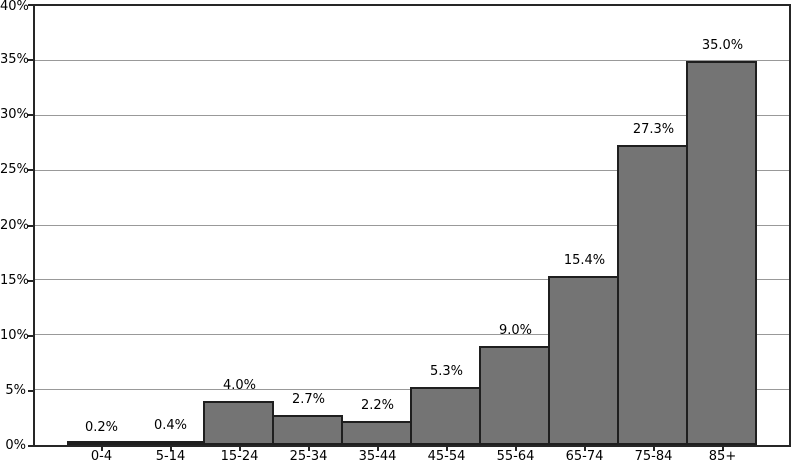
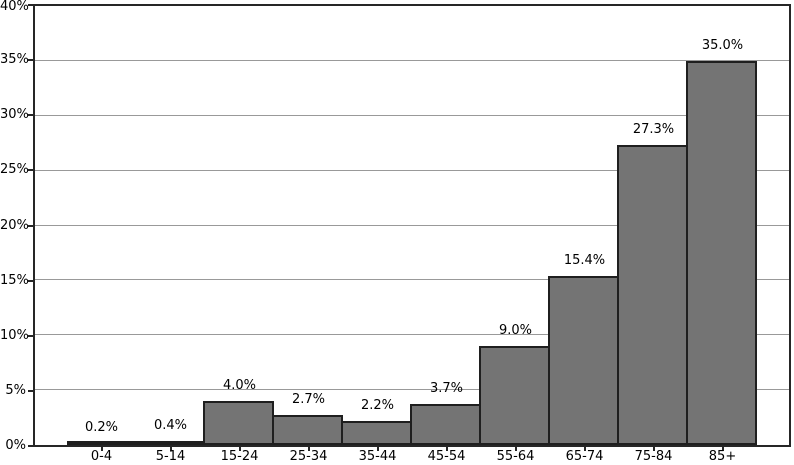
45-54: 5.3% -> 3.7%
